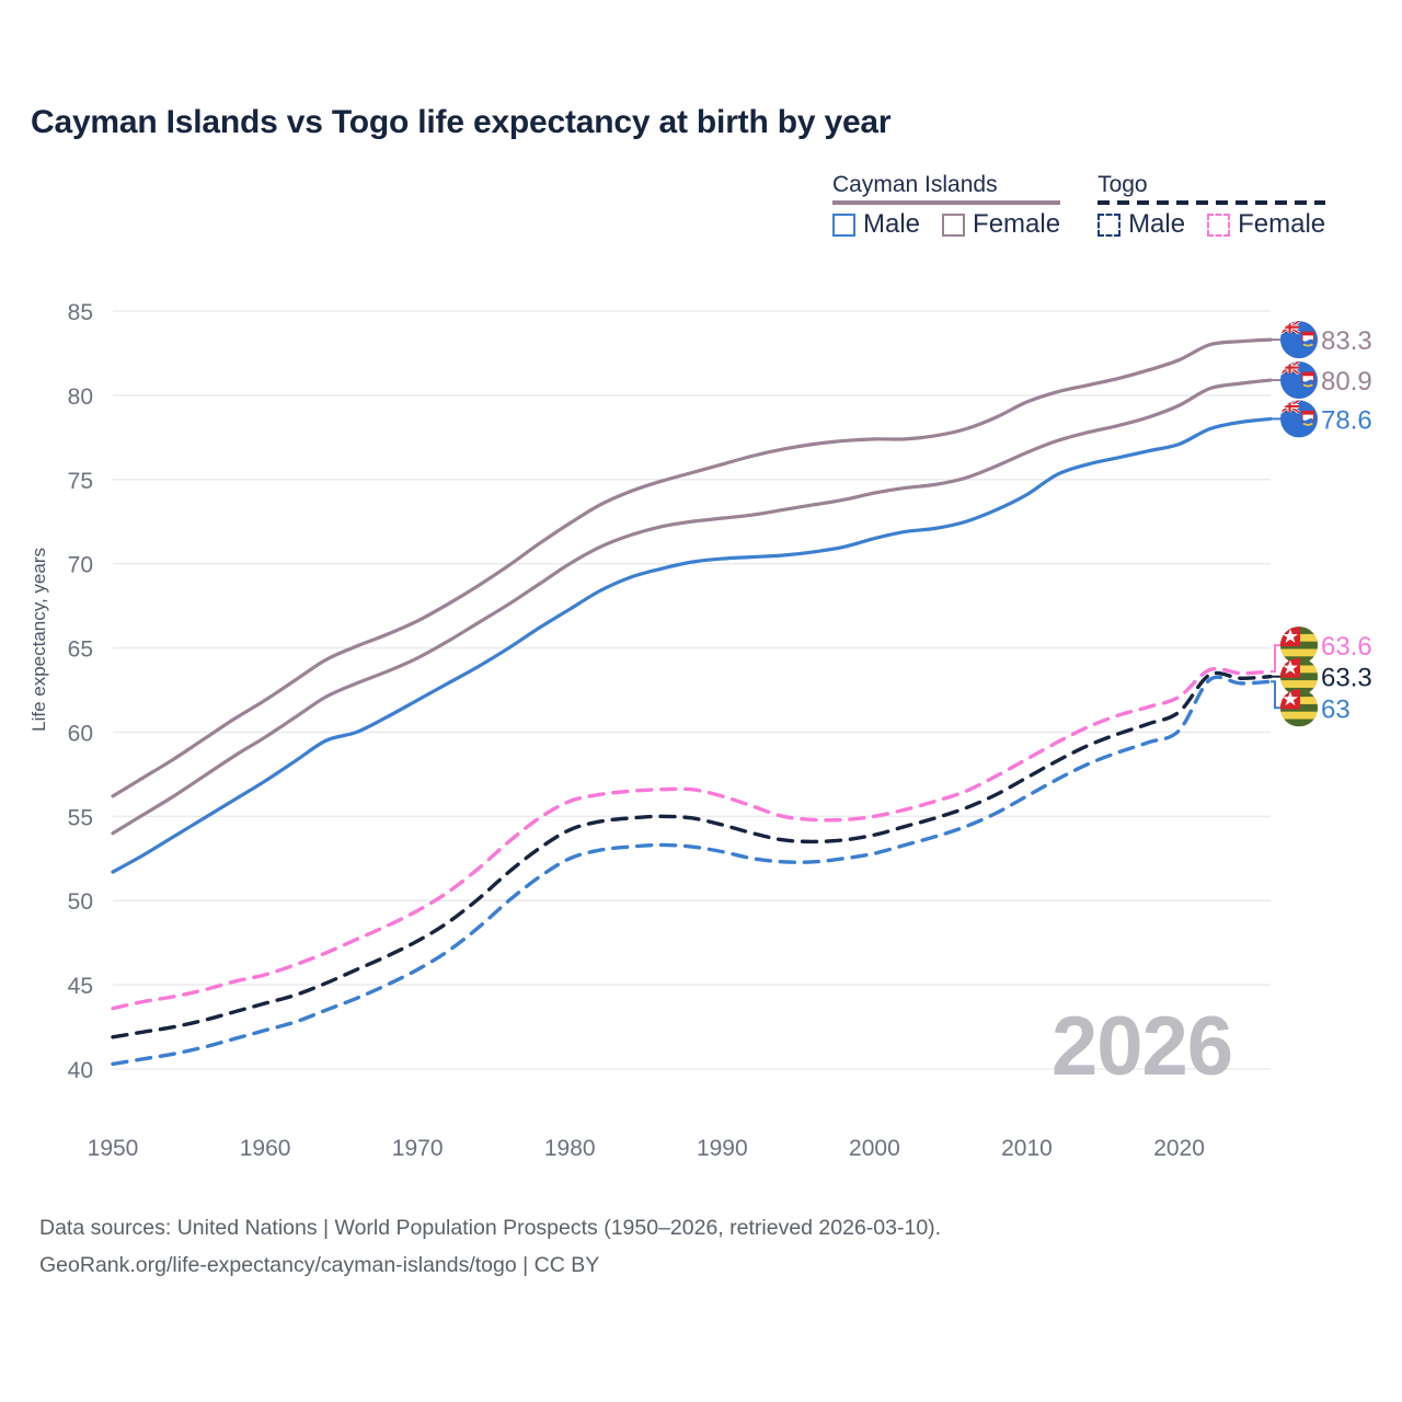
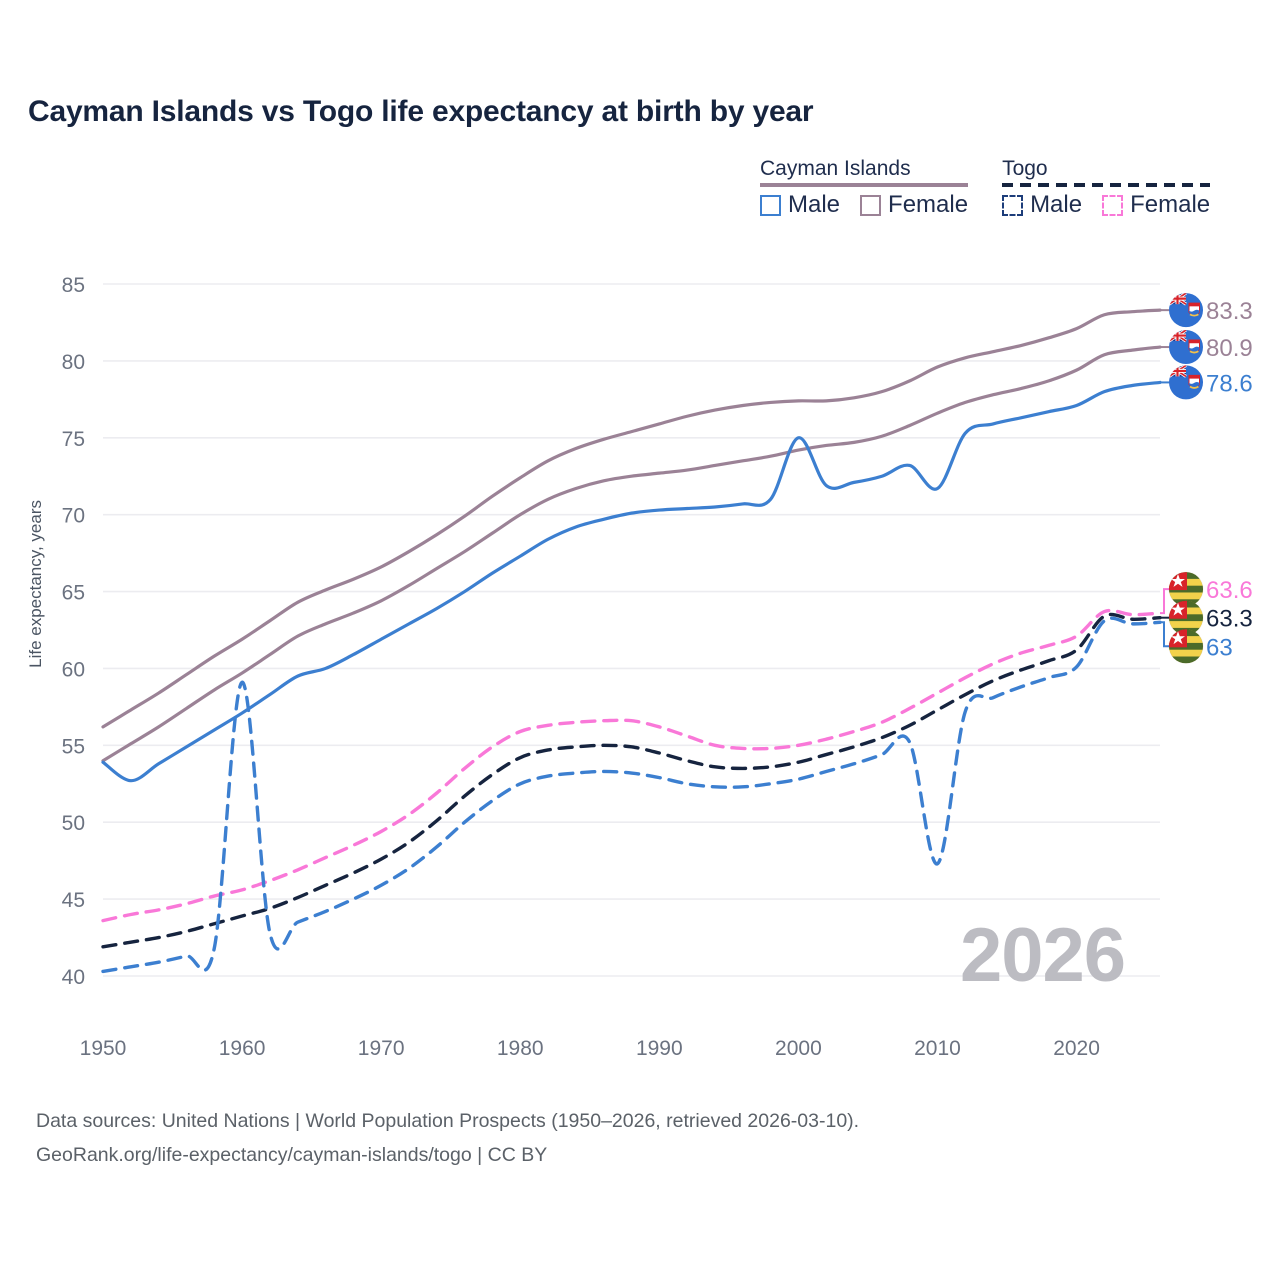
Cayman Islands Male/1950: 51.7 -> 53.9
Togo Male/1960: 42.3 -> 59.1
Cayman Islands Male/2000: 71.5 -> 75.0
Cayman Islands Male/2010: 74.1 -> 71.7
Togo Male/2010: 56.2 -> 47.3
